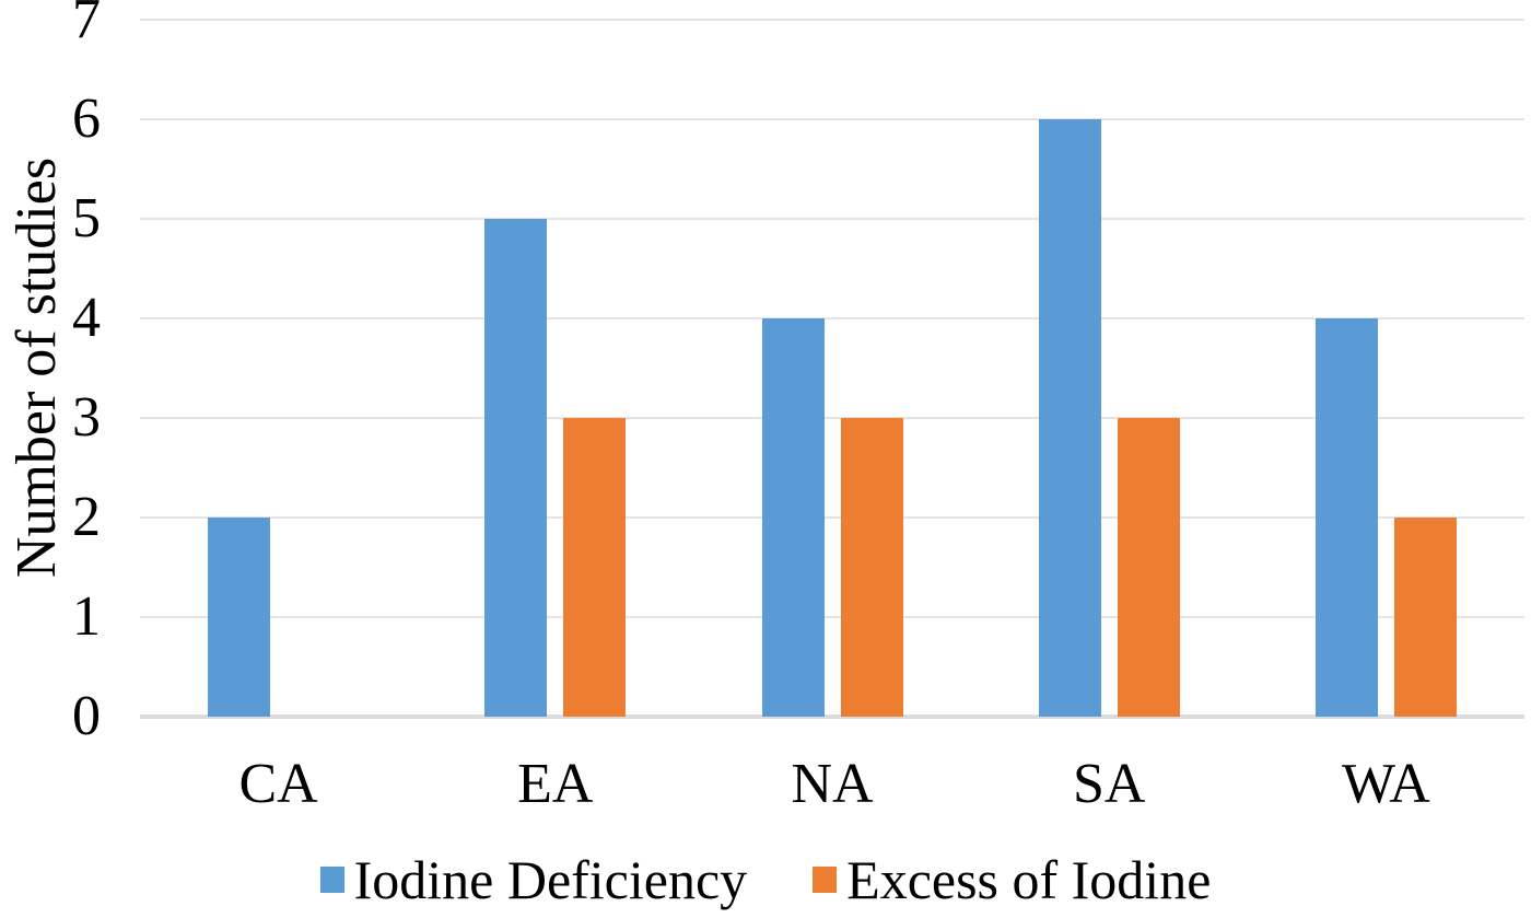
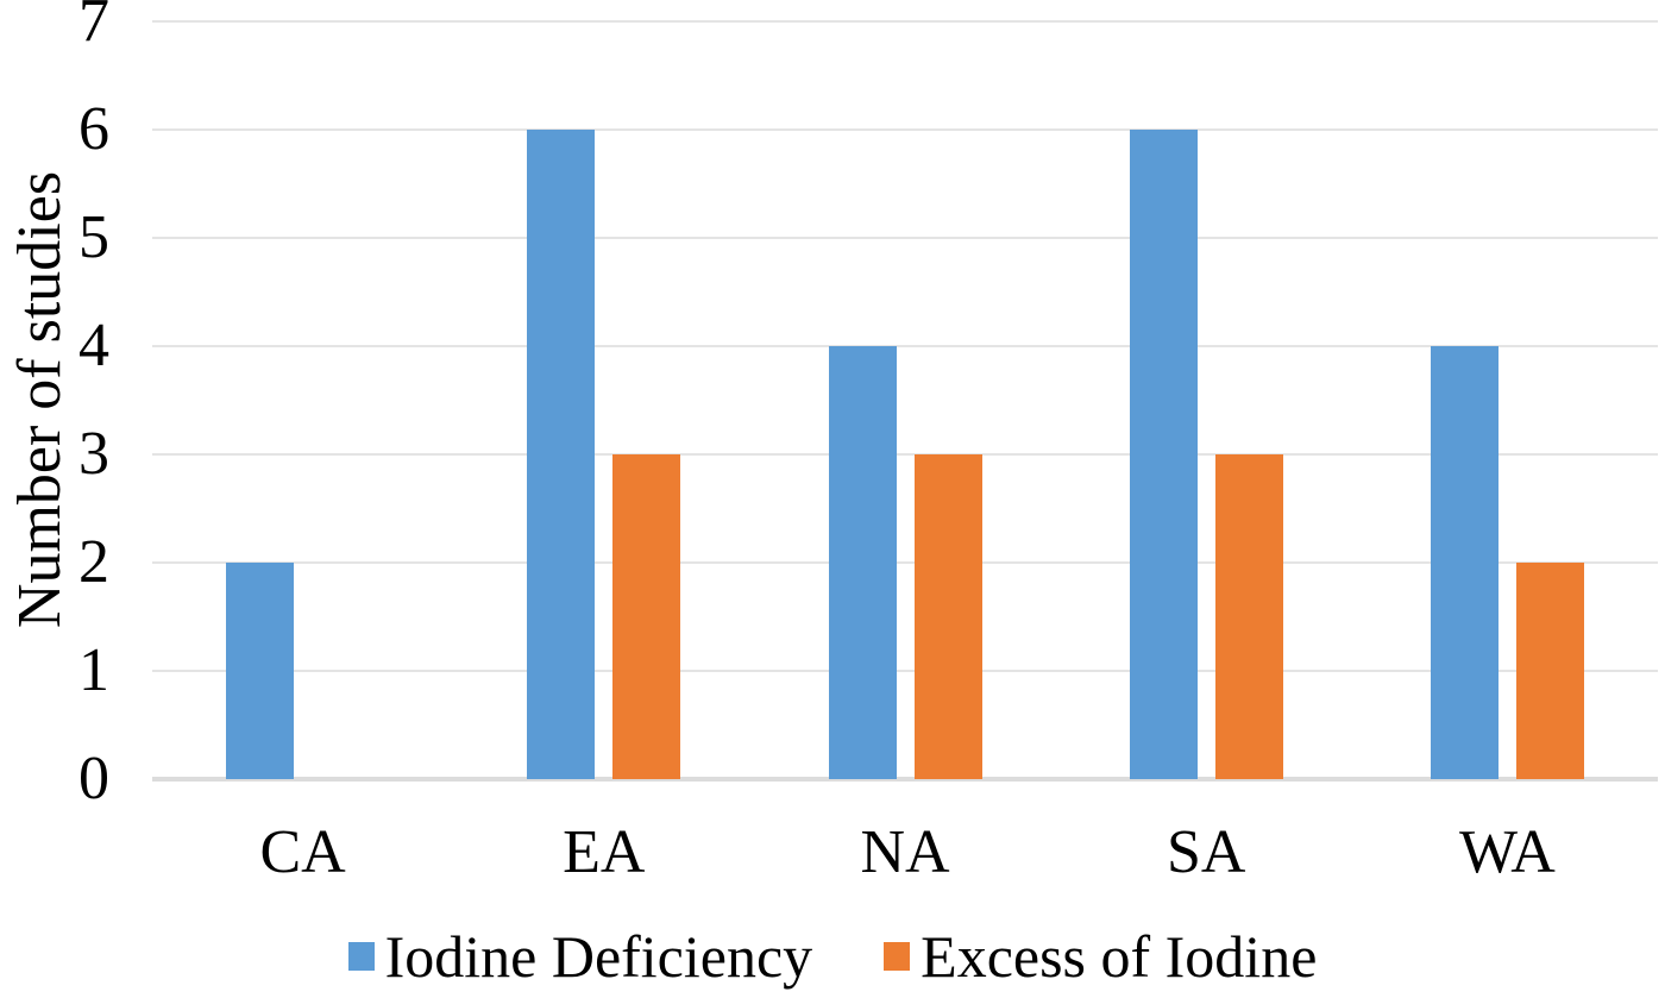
Iodine Deficiency/EA: 5 -> 6
